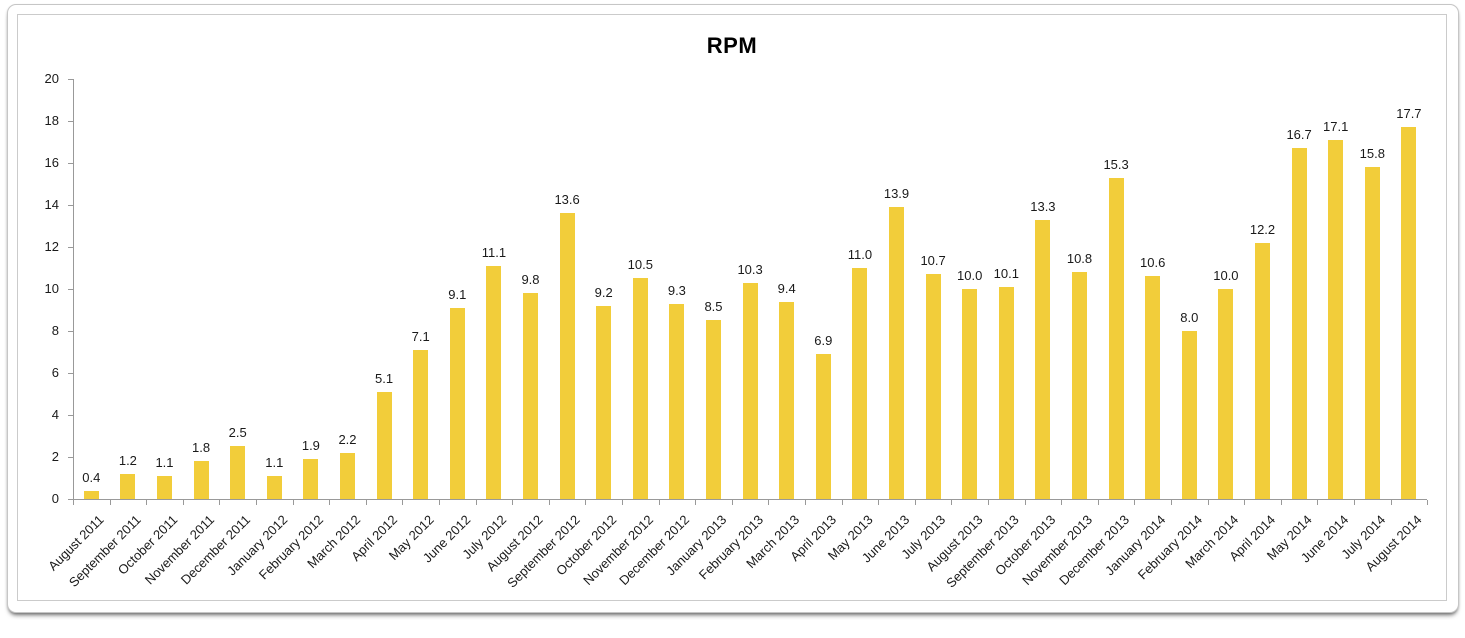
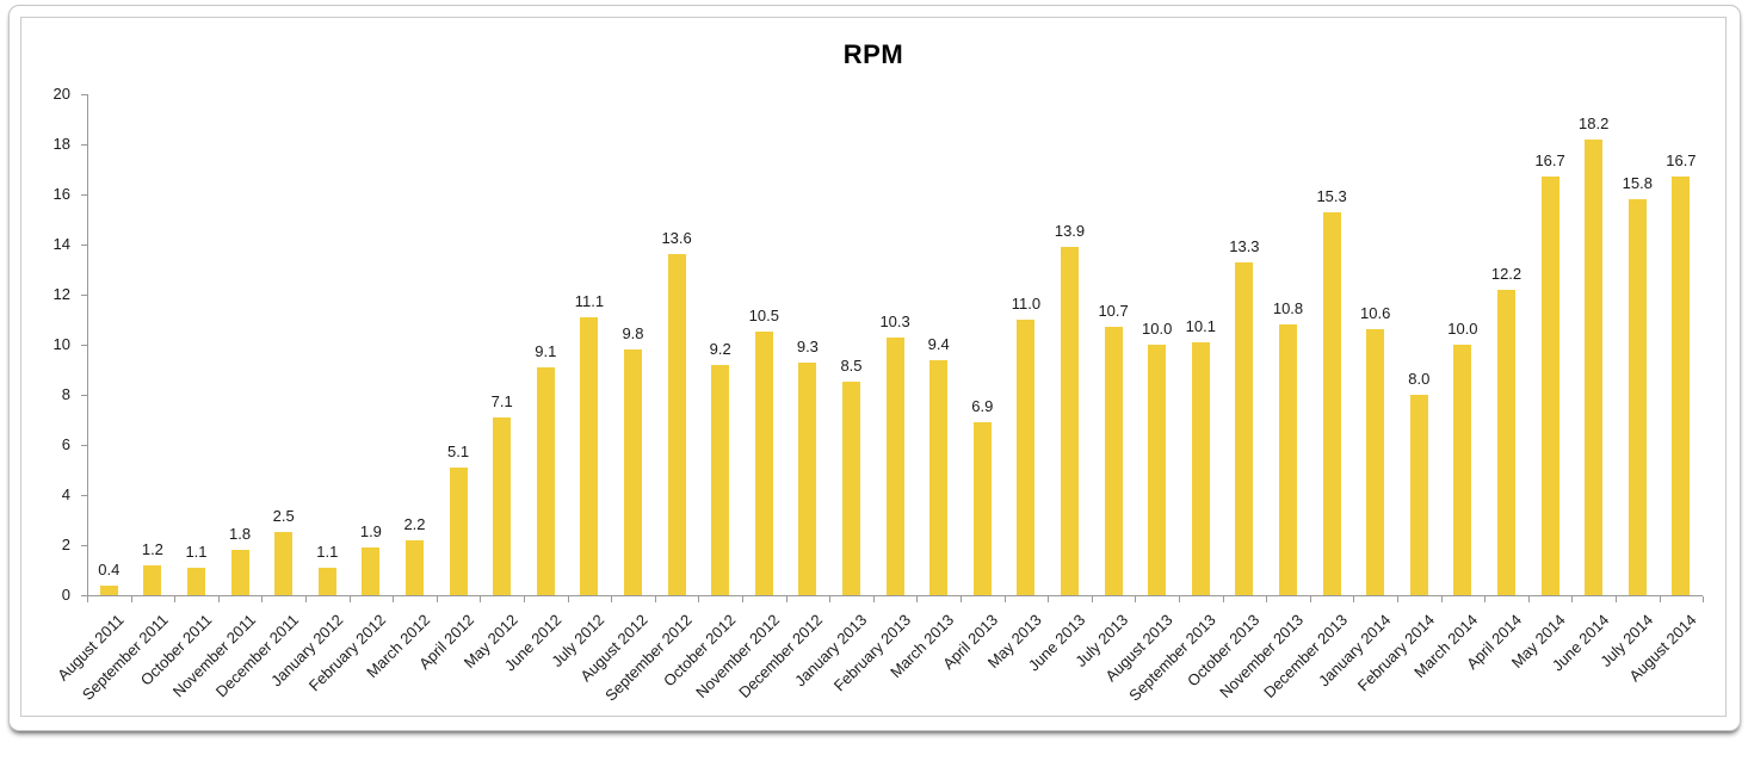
June 2014: 17.1 -> 18.2
August 2014: 17.7 -> 16.7
